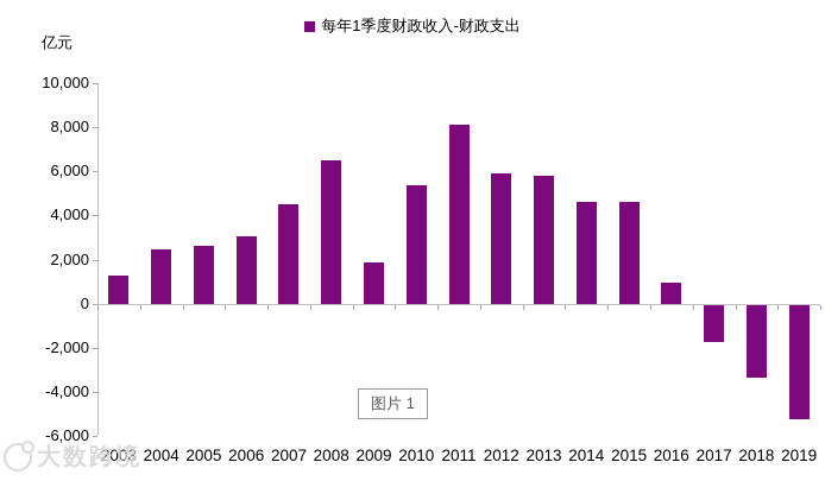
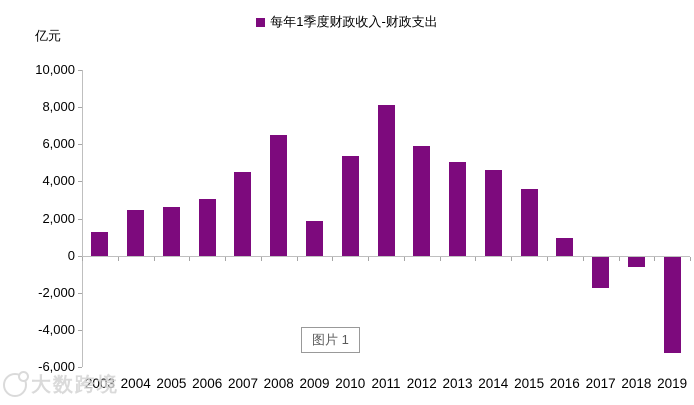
2013: 5800 -> 5000
2015: 4600 -> 3600
2018: -3300 -> -600
